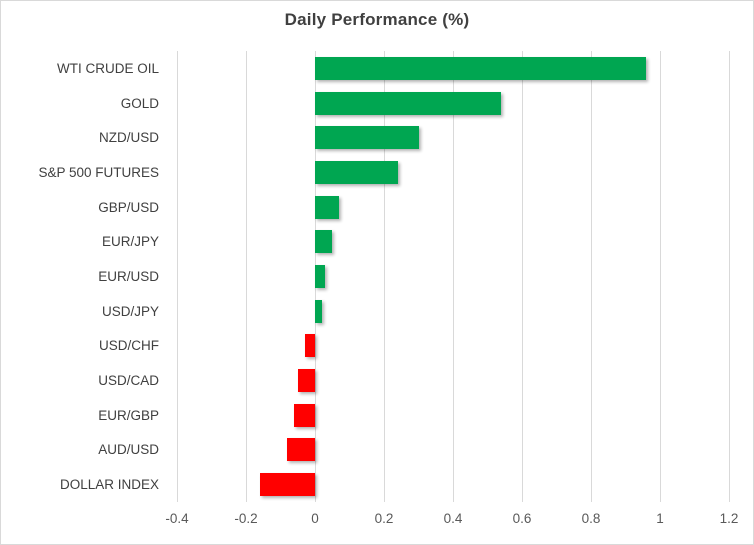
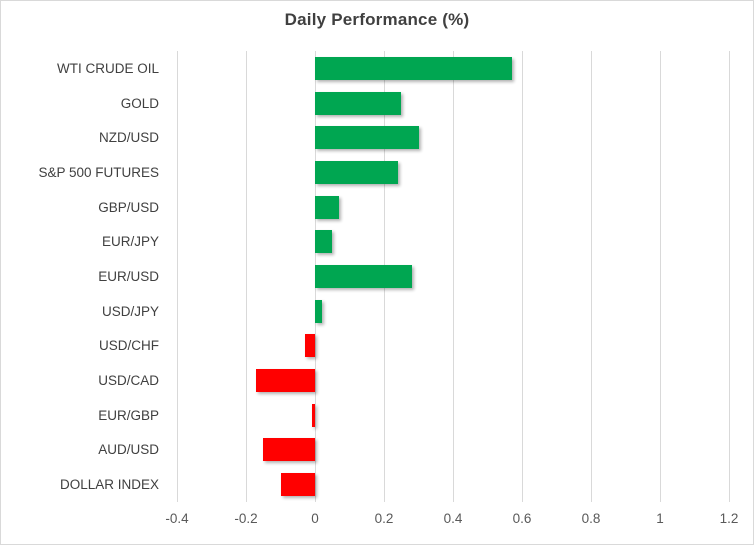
WTI CRUDE OIL: 0.96 -> 0.57
GOLD: 0.54 -> 0.25
EUR/USD: 0.03 -> 0.28
USD/CAD: -0.05 -> -0.17
EUR/GBP: -0.06 -> -0.01
AUD/USD: -0.08 -> -0.15
DOLLAR INDEX: -0.16 -> -0.10
